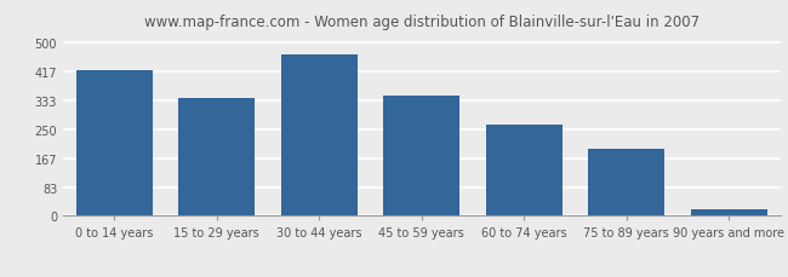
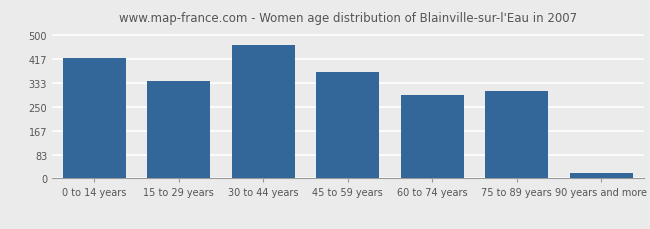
45 to 59 years: 347 -> 370
60 to 74 years: 265 -> 290
75 to 89 years: 192 -> 305
